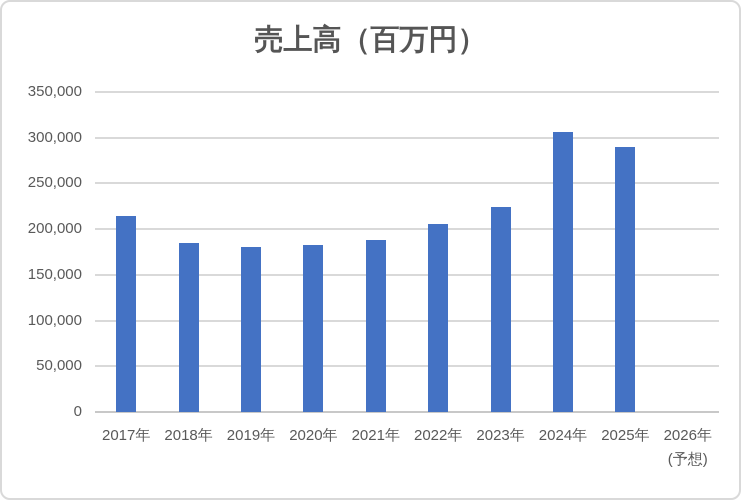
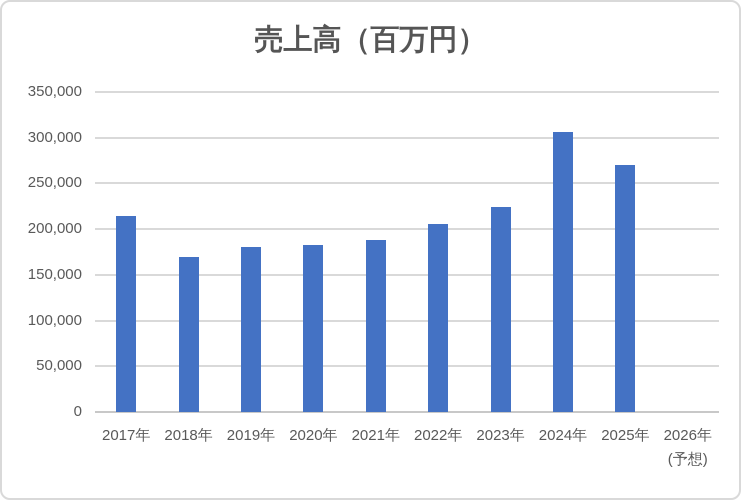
2018年: 180000 -> 170000
2025年: 290000 -> 270000
